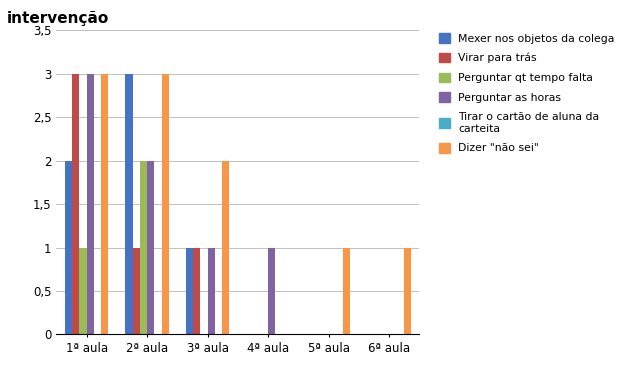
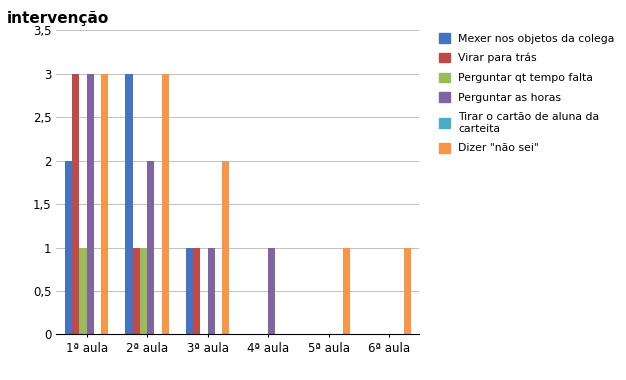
Perguntar qt tempo falta/2ª aula: 2 -> 1
